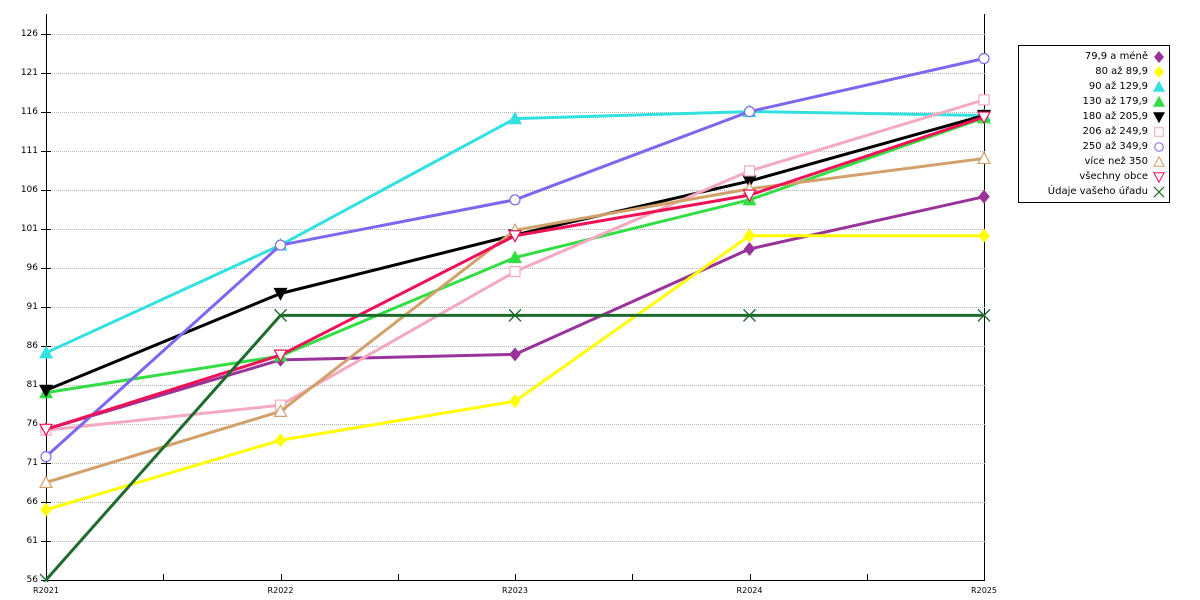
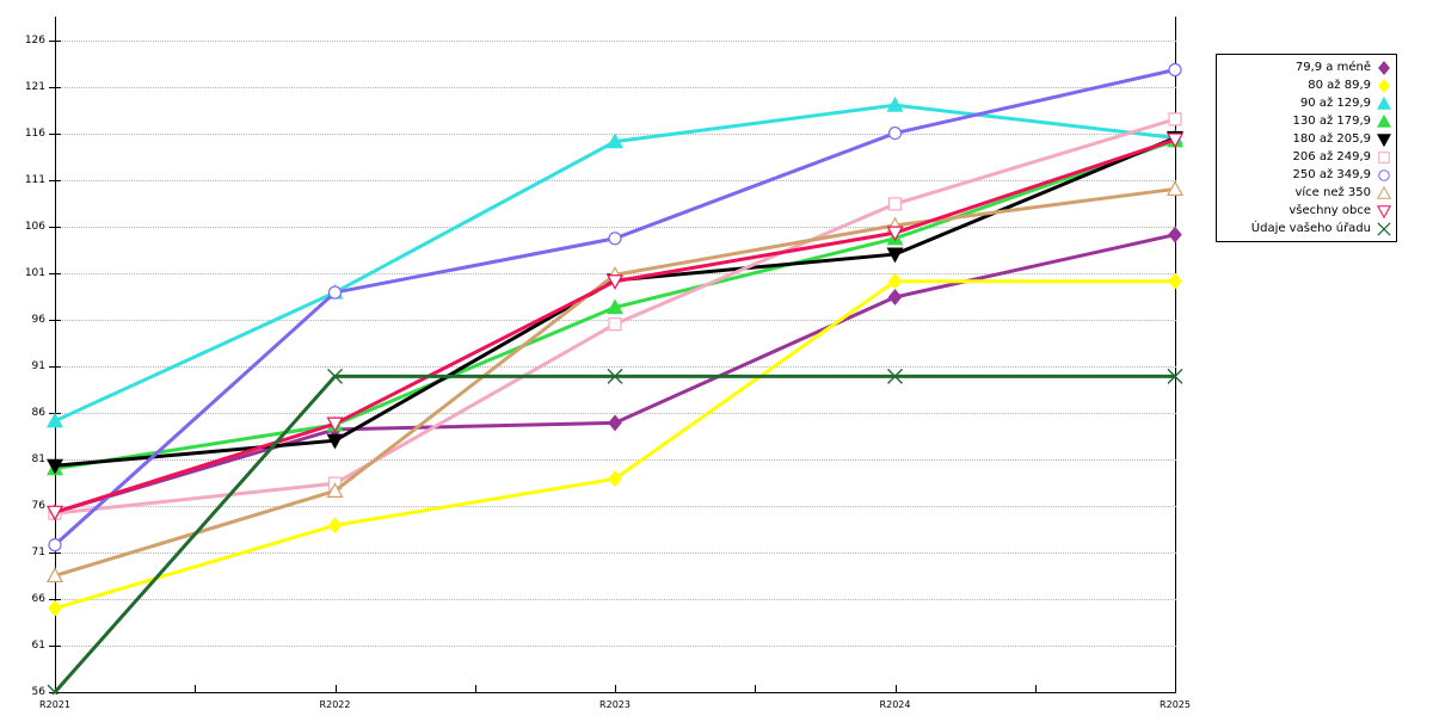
180 až 205,9/R2022: 93 -> 83
90 až 129,9/R2024: 116 -> 119
180 až 205,9/R2024: 107 -> 103
